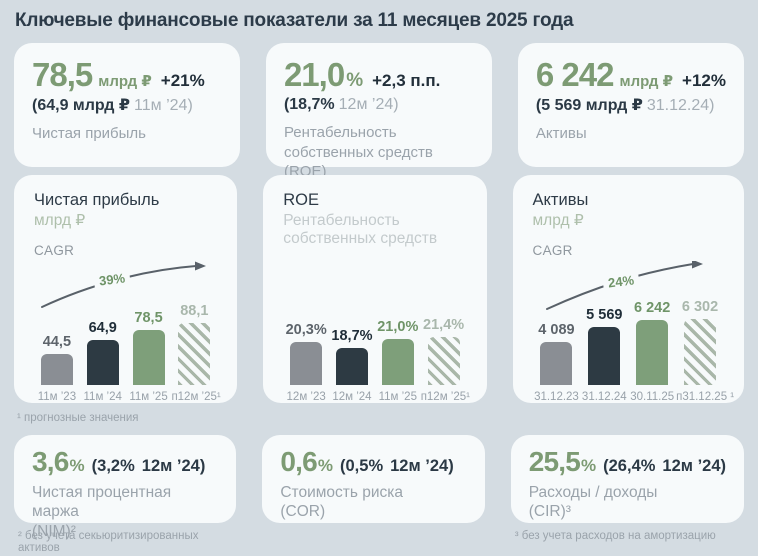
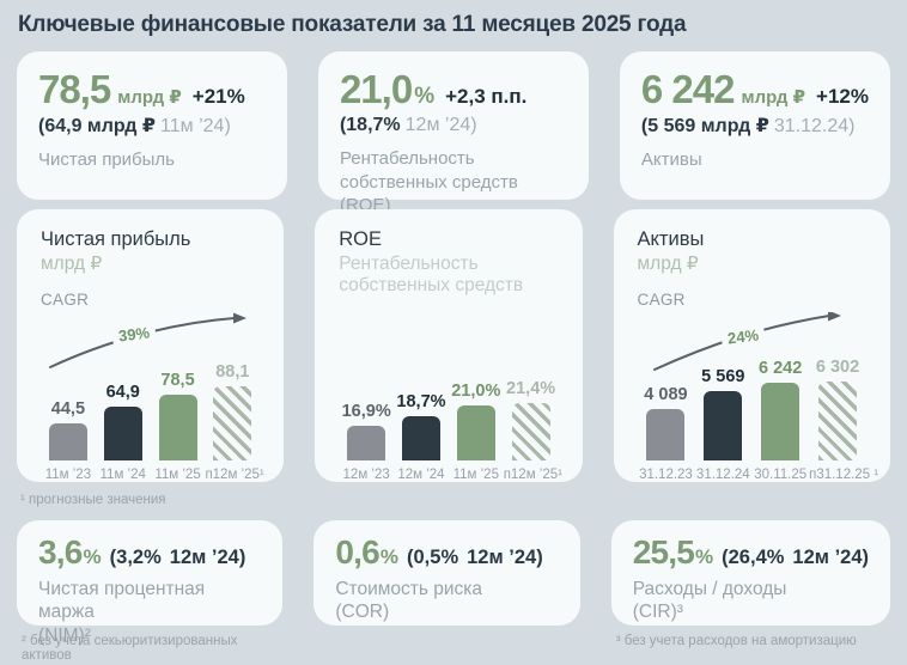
ROE/12м ’23: 20,3% -> 16,9%
